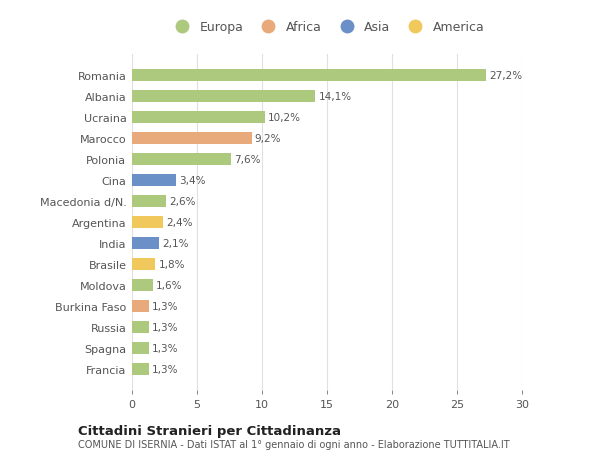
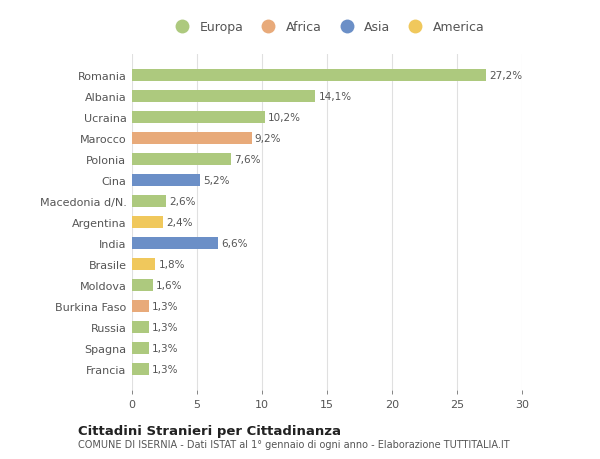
Cina: 3,4% -> 5,2%
India: 2,1% -> 6,6%
